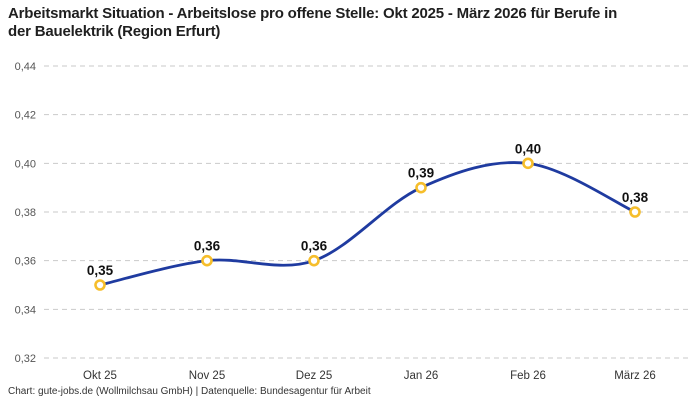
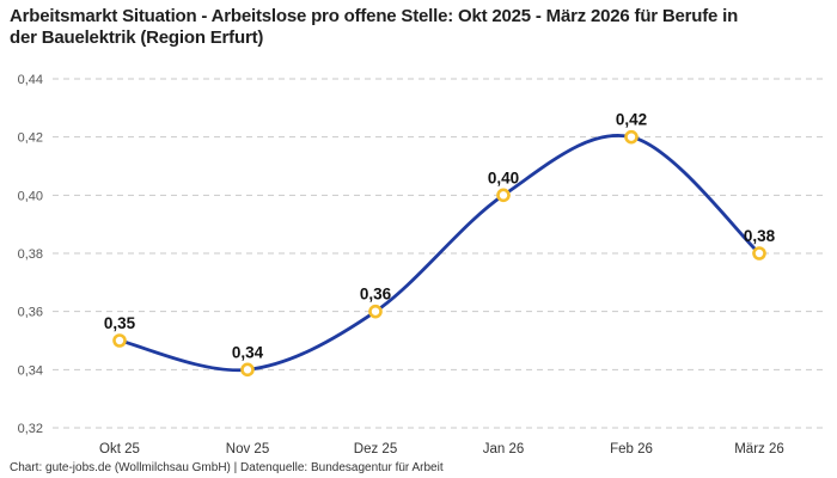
Nov 25: 0,36 -> 0,34
Jan 26: 0,39 -> 0,40
Feb 26: 0,40 -> 0,42
